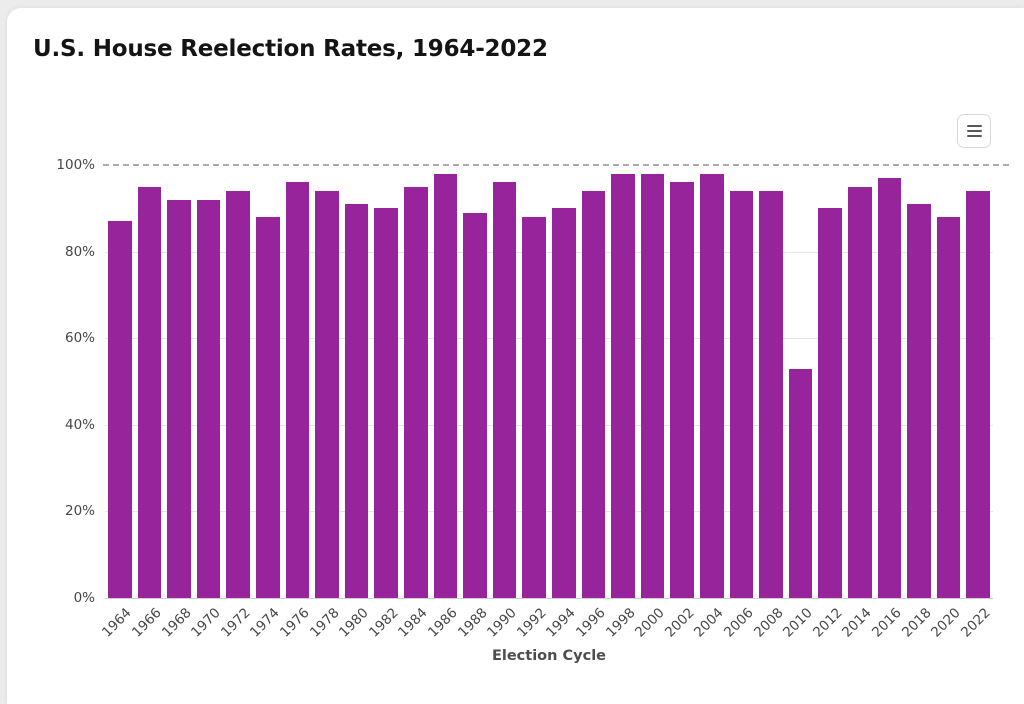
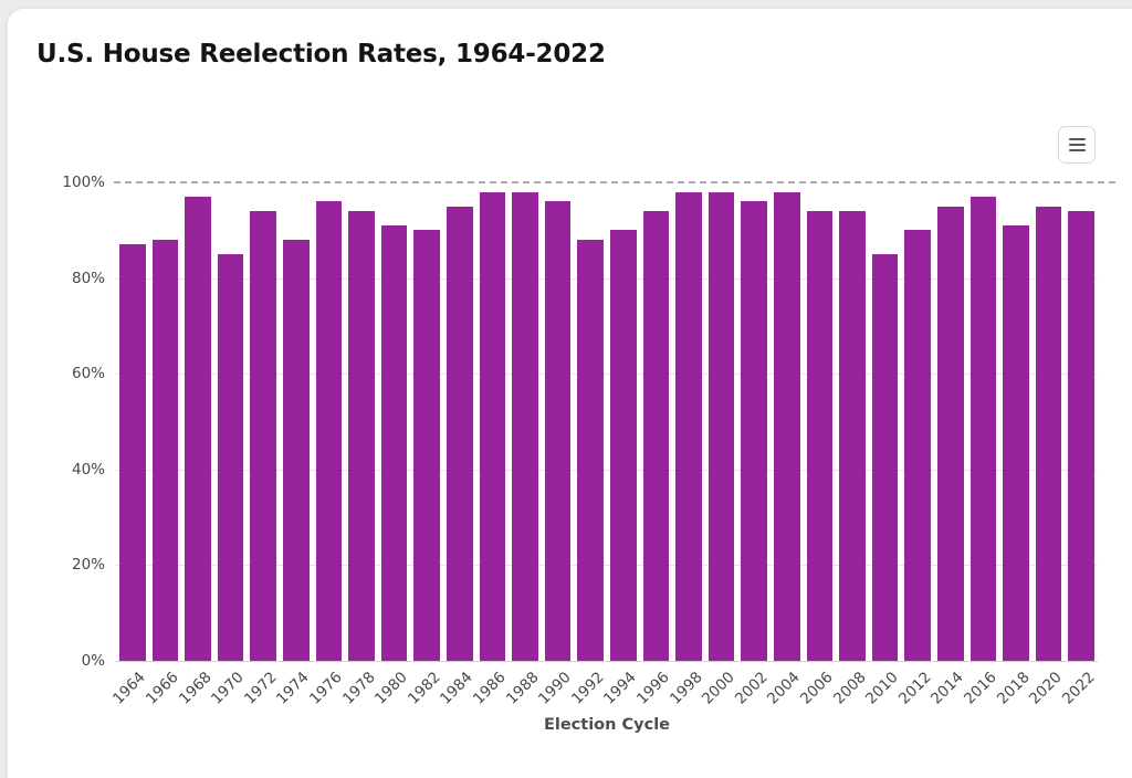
1966: 95% -> 88%
1968: 92% -> 97%
1970: 92% -> 85%
1988: 89% -> 98%
2010: 53% -> 85%
2020: 88% -> 95%
